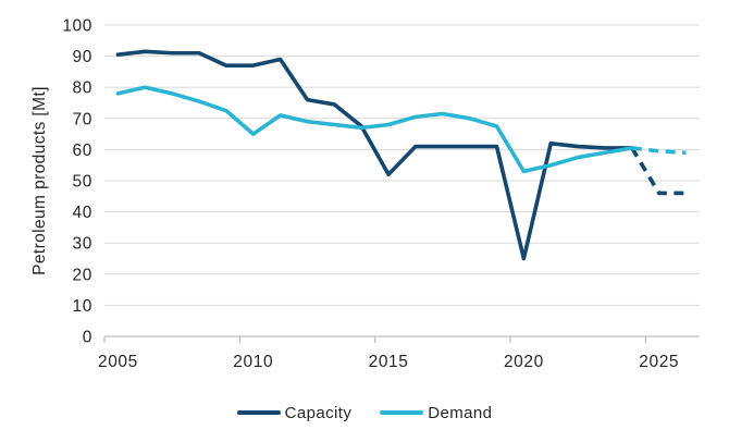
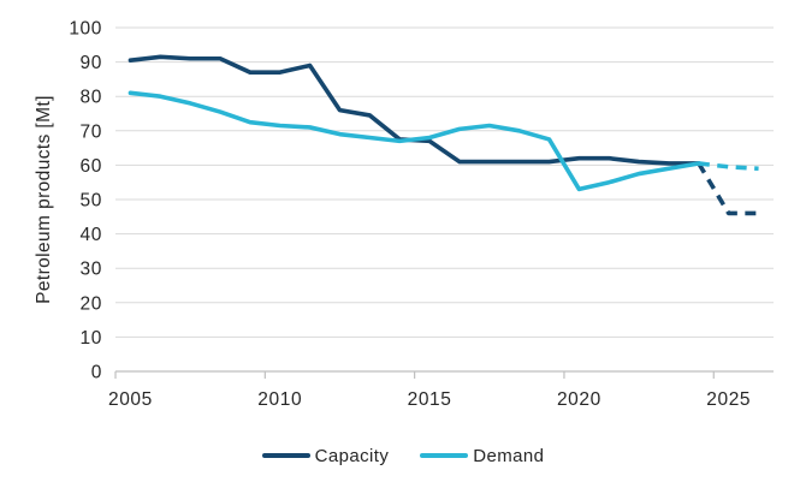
Demand/2005: 78 -> 81
Demand/2010: 65 -> 72
Capacity/2015: 52 -> 67
Capacity/2020: 25 -> 62
